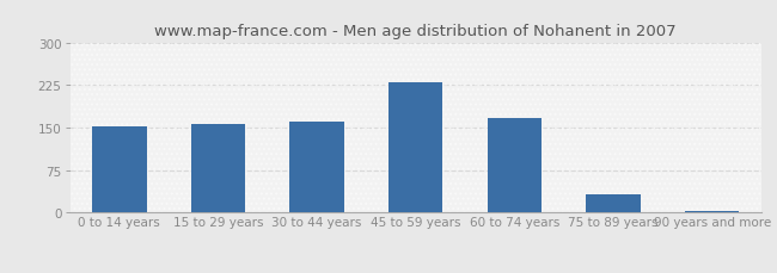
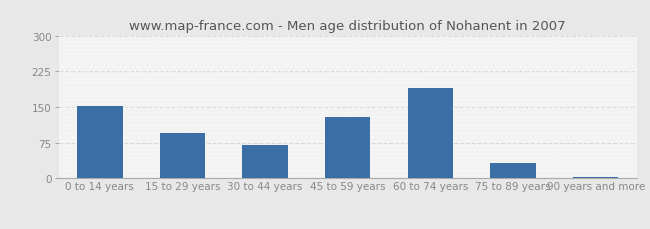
15 to 29 years: 157 -> 95
30 to 44 years: 160 -> 70
45 to 59 years: 230 -> 130
60 to 74 years: 168 -> 190
